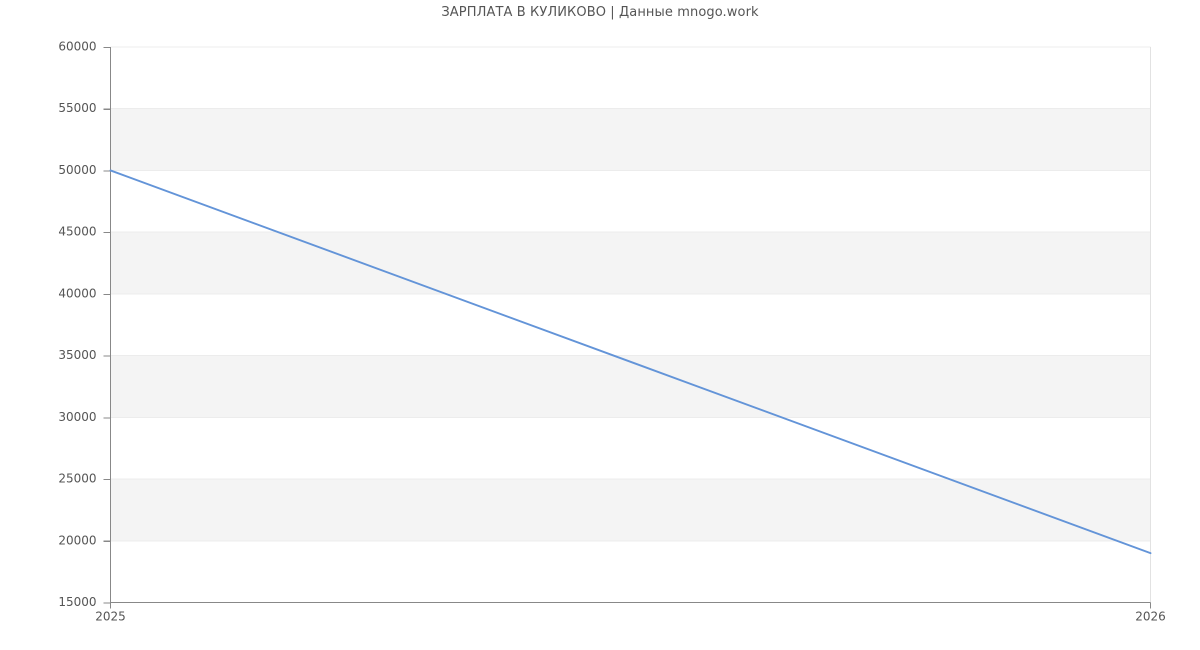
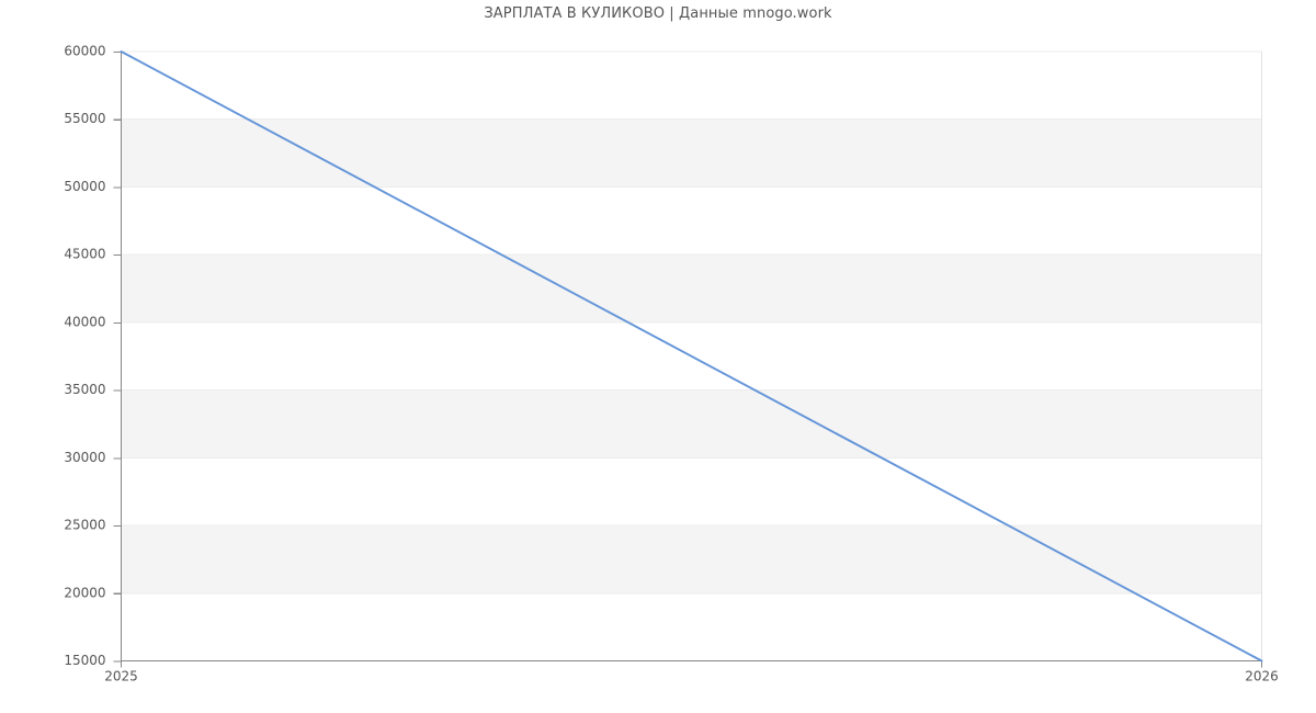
2025: 50000 -> 60000
2026: 19000 -> 15000
